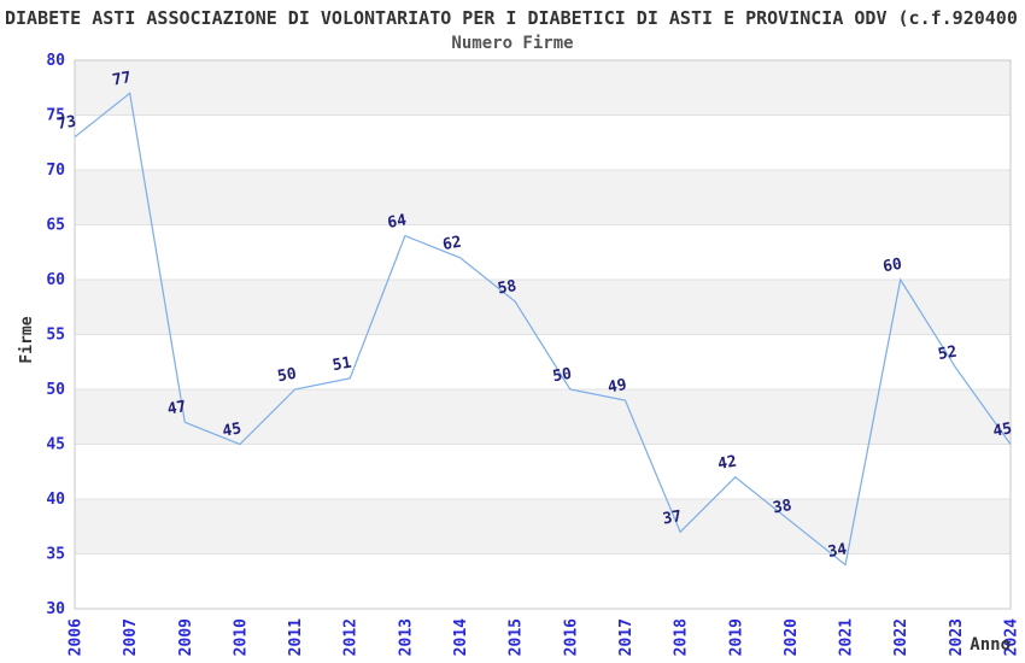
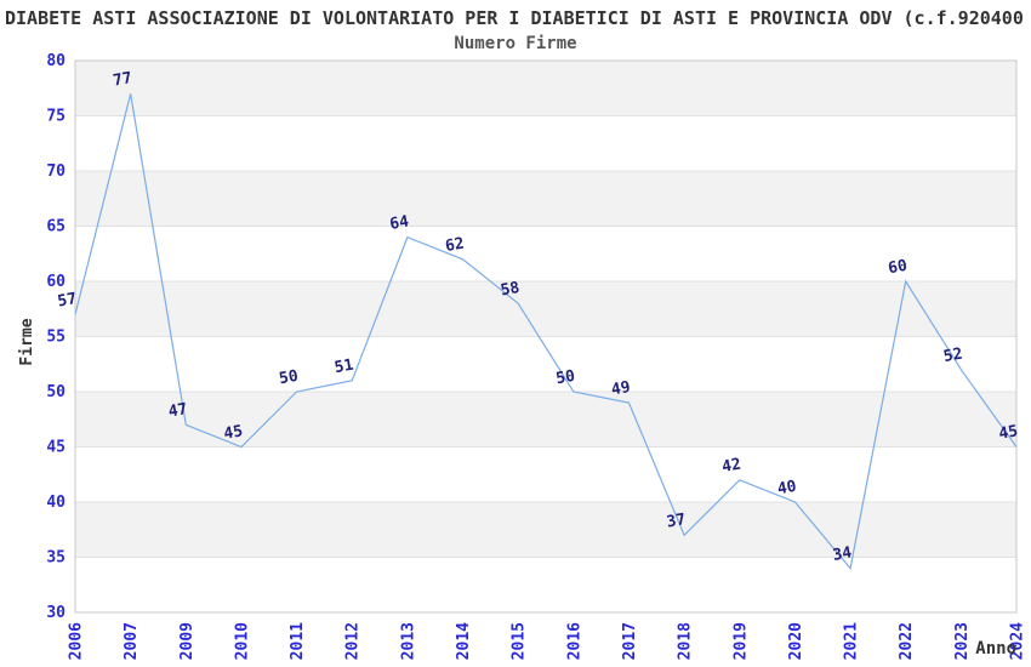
2006: 73 -> 57
2020: 38 -> 40
